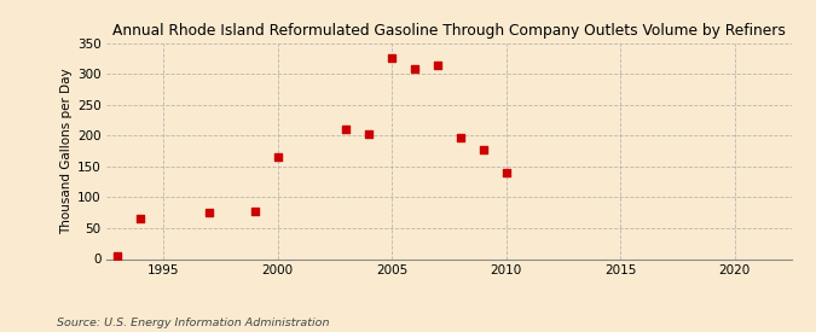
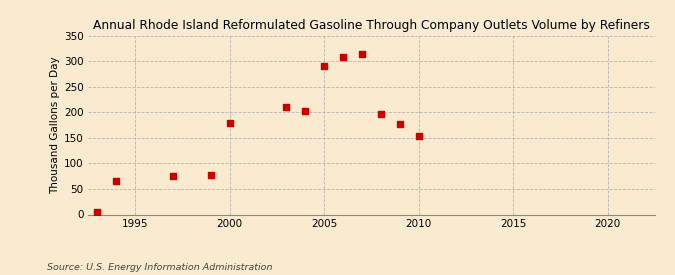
2000: 166 -> 180
2005: 326 -> 290
2010: 140 -> 153
